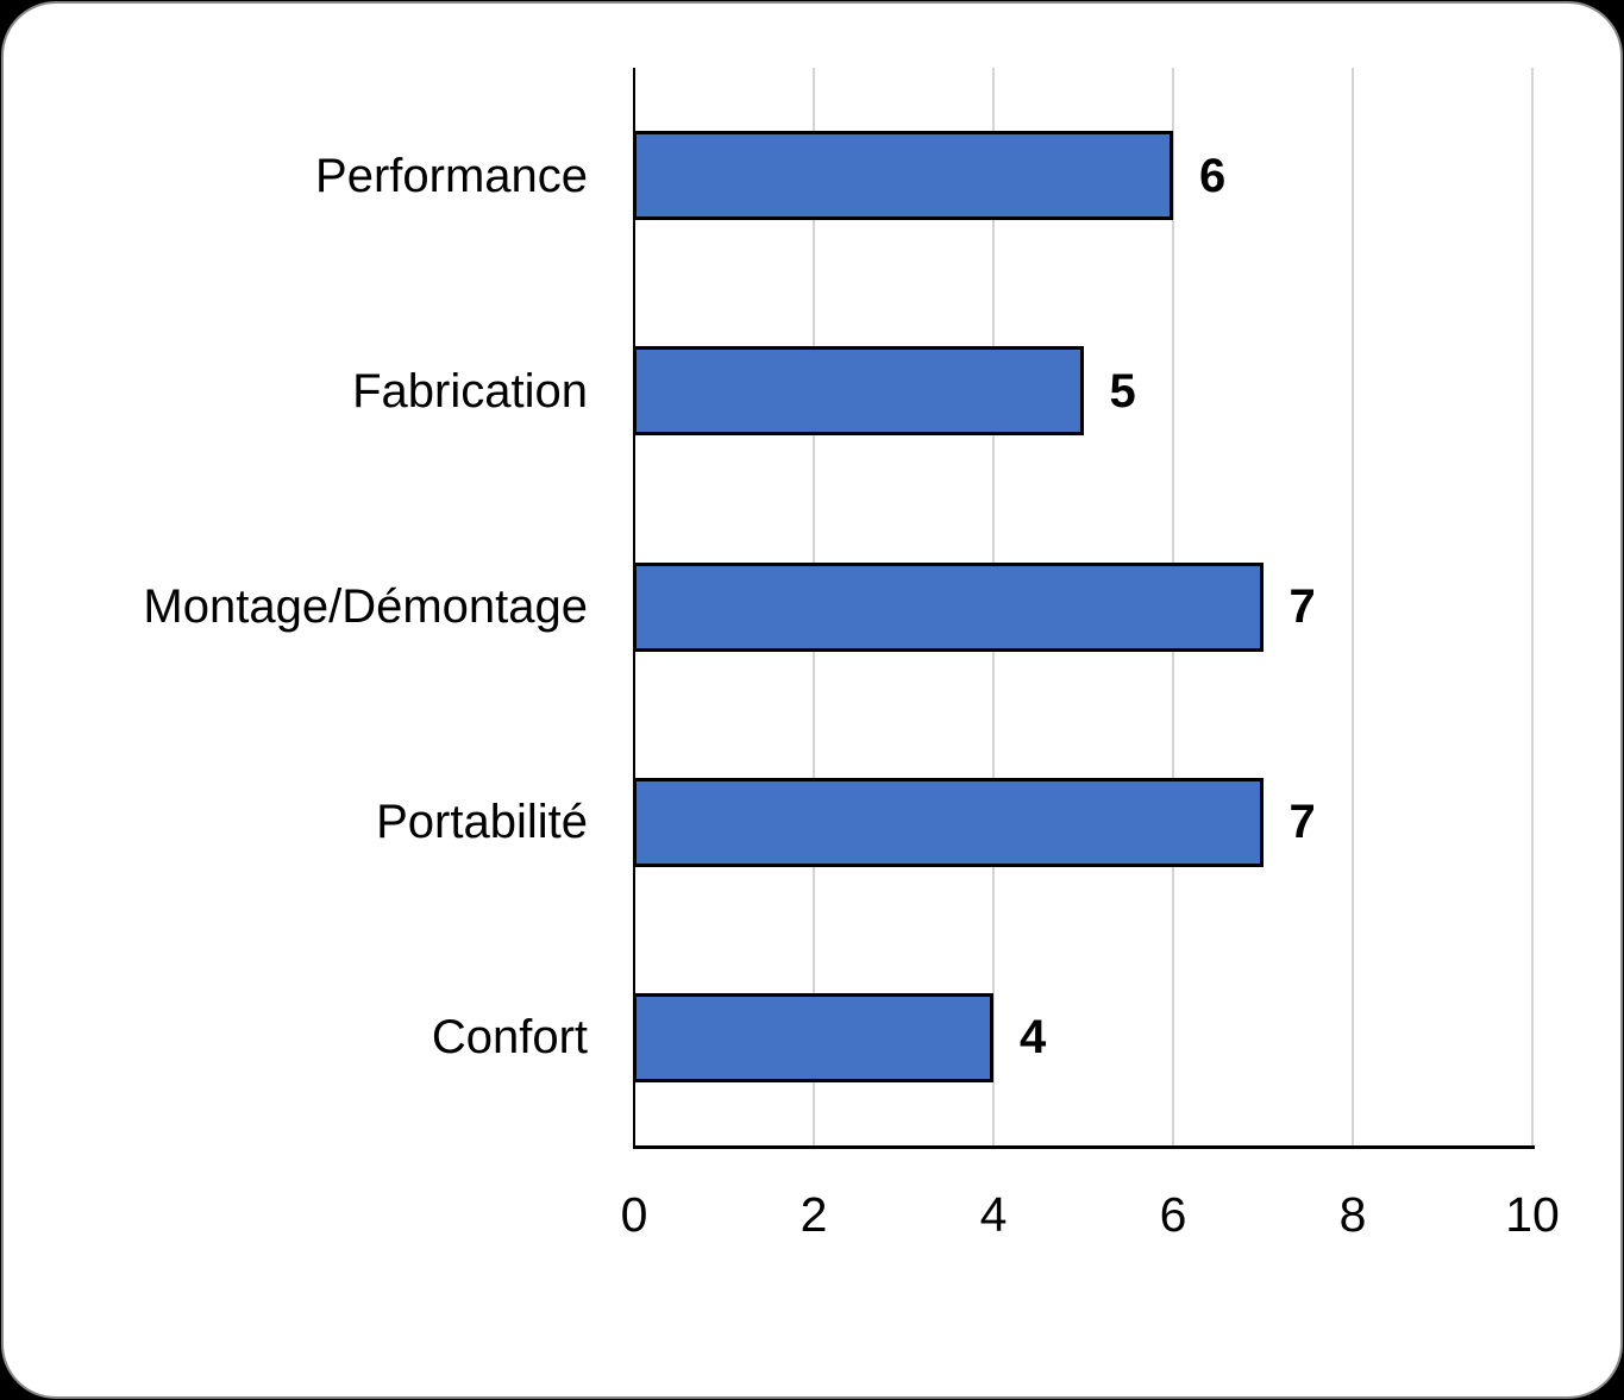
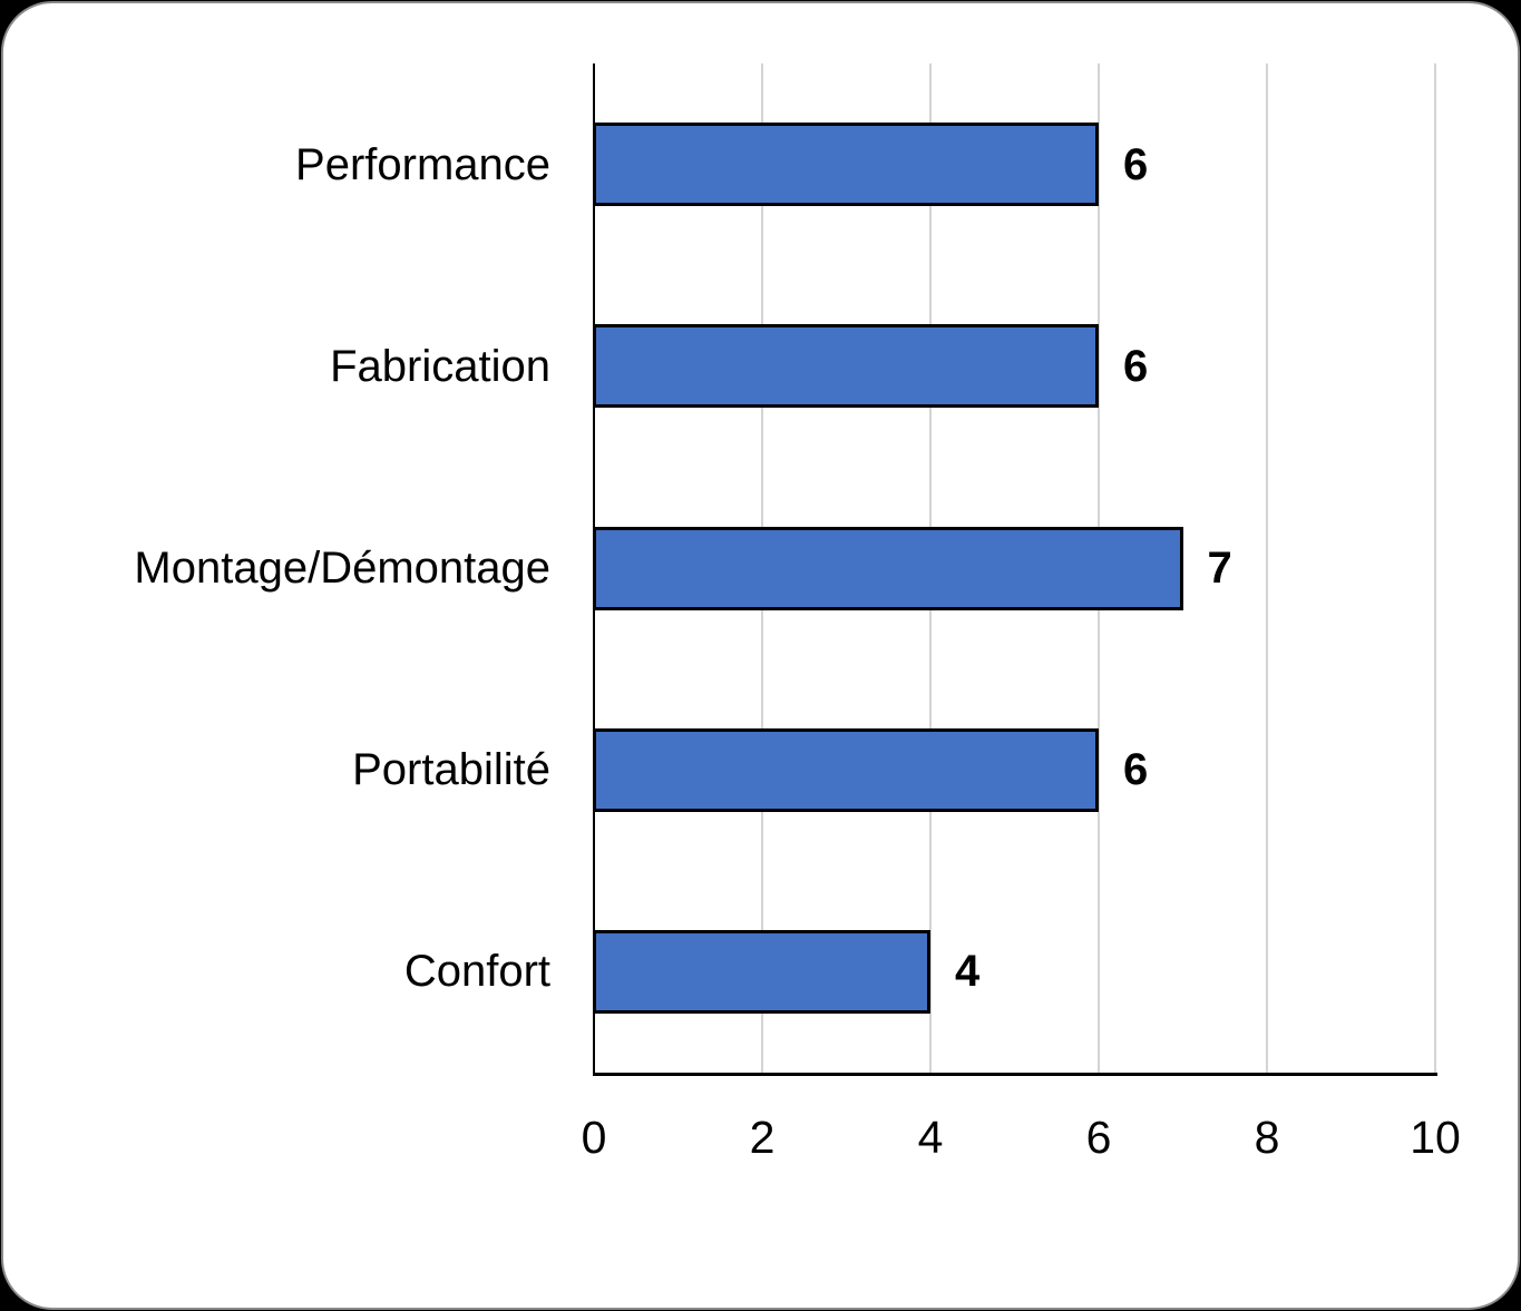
Fabrication: 5 -> 6
Portabilité: 7 -> 6
